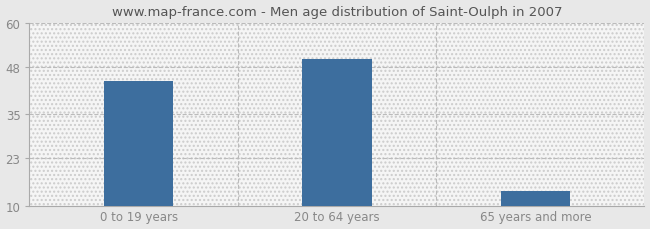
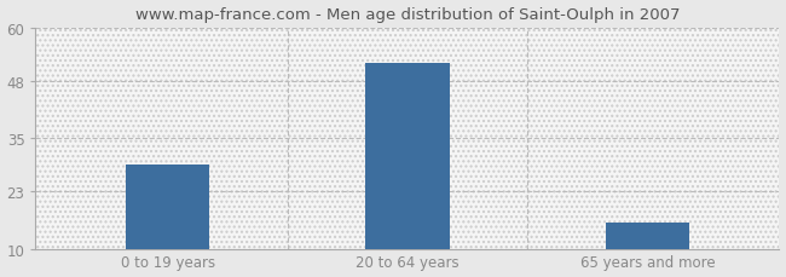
0 to 19 years: 44 -> 29
20 to 64 years: 50 -> 52
65 years and more: 14 -> 16
